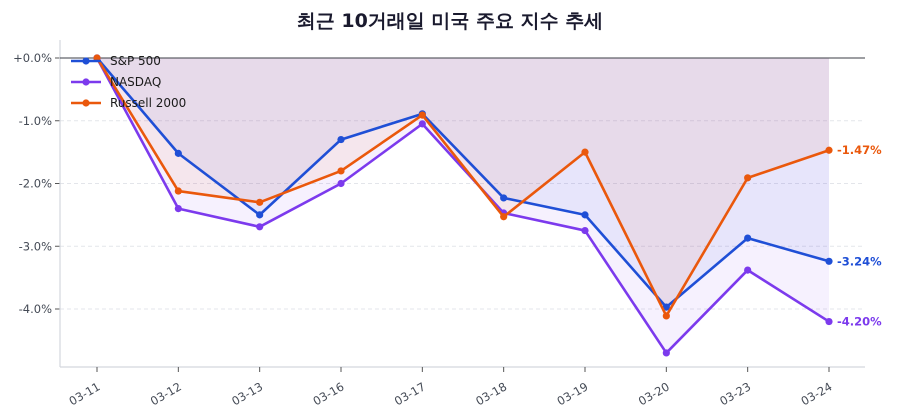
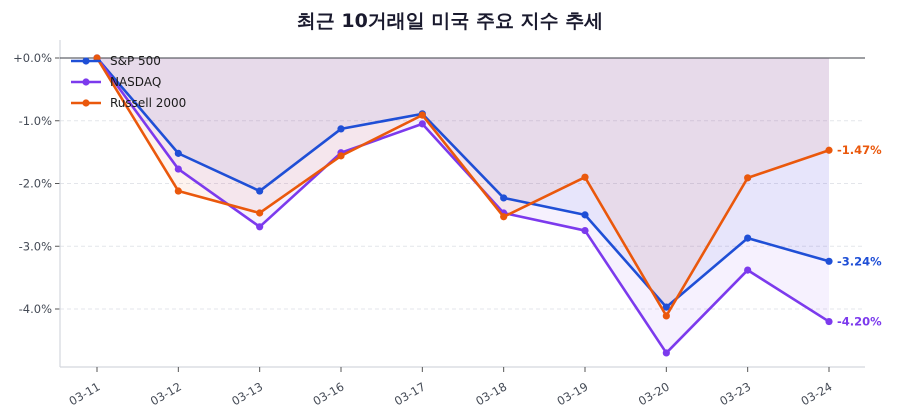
NASDAQ/03-12: -2.4% -> -1.8%
S&P 500/03-13: -2.5% -> -2.1%
Russell 2000/03-13: -2.3% -> -2.5%
S&P 500/03-16: -1.3% -> -1.1%
NASDAQ/03-16: -2.0% -> -1.5%
Russell 2000/03-16: -1.8% -> -1.6%
Russell 2000/03-19: -1.5% -> -1.9%
